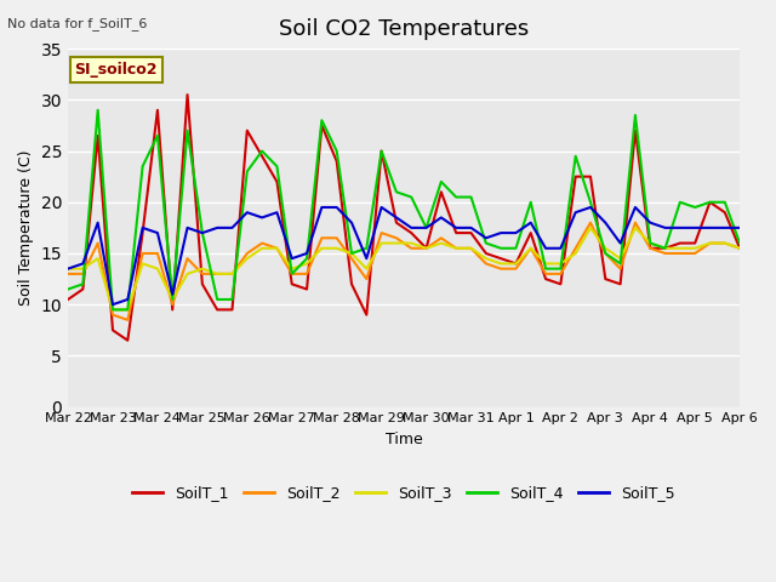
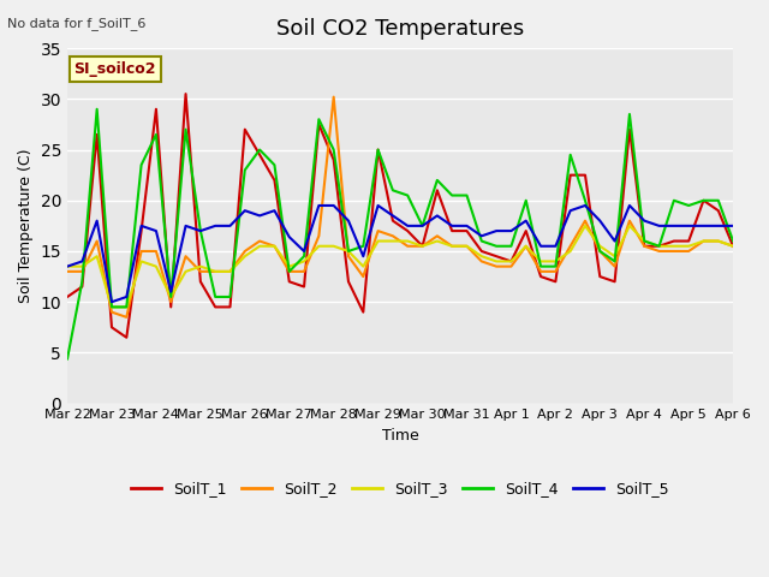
SoilT_4/Mar 22: 11.5 -> 4.4
SoilT_5/Mar 27: 14.5 -> 16.4
SoilT_2/Mar 28: 16.5 -> 30.2
